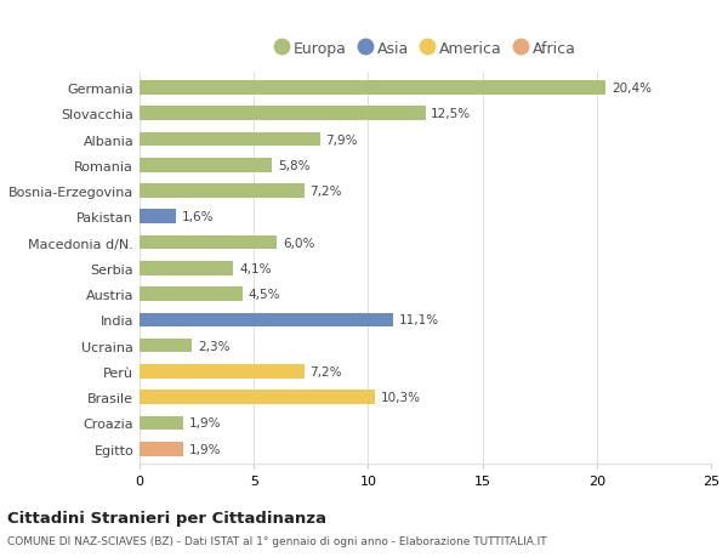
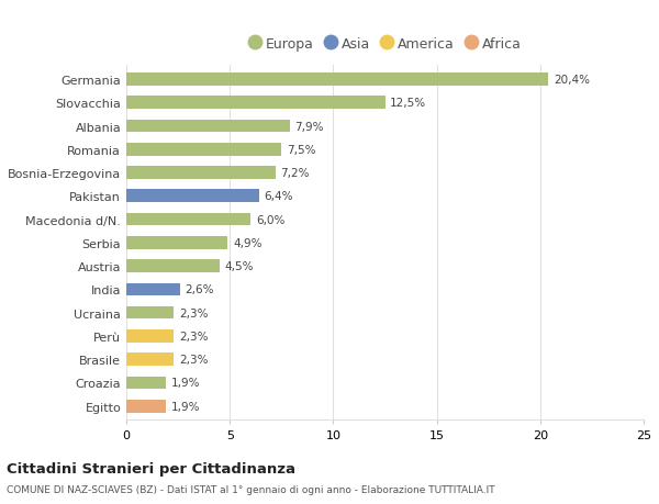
Romania: 5,8% -> 7,5%
Pakistan: 1,6% -> 6,4%
Serbia: 4,1% -> 4,9%
India: 11,1% -> 2,6%
Perù: 7,2% -> 2,3%
Brasile: 10,3% -> 2,3%
